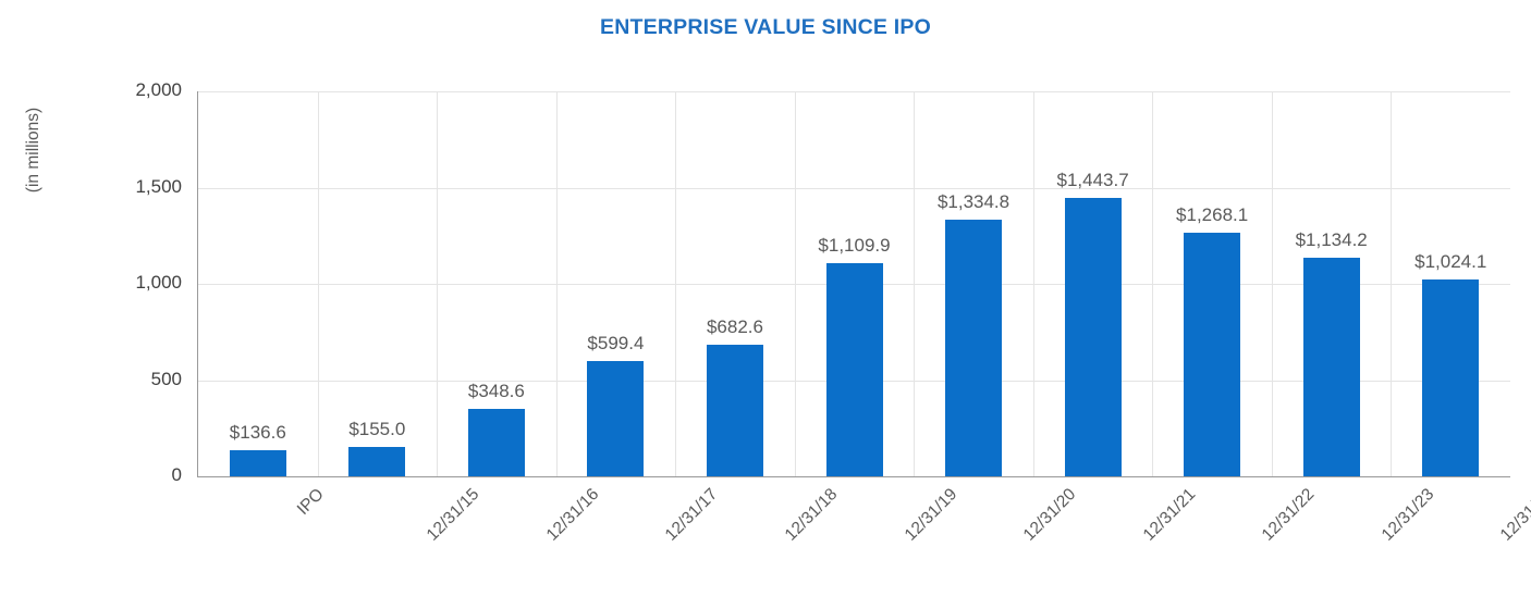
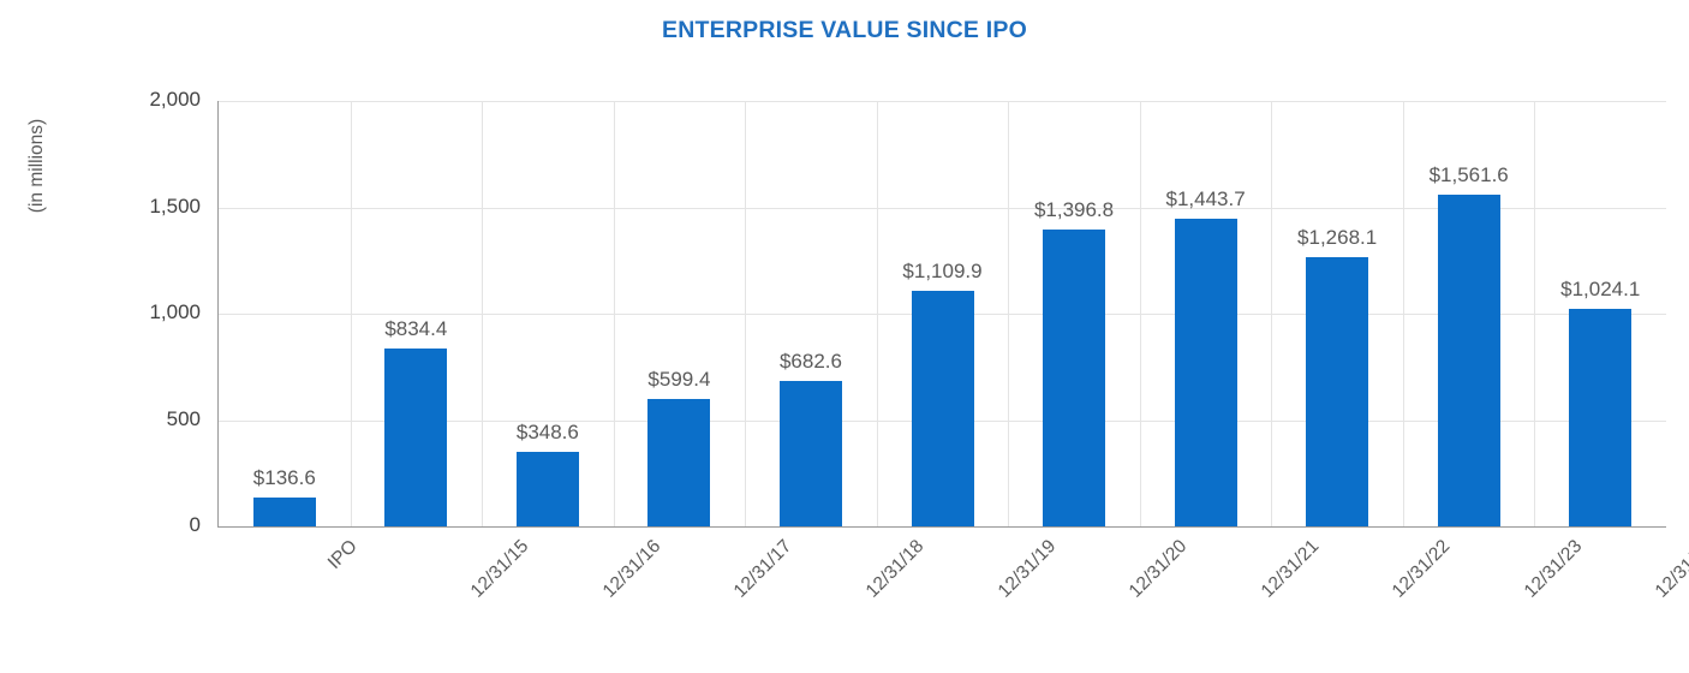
12/31/15: $155.0 -> $834.4
12/31/20: $1,334.8 -> $1,396.8
12/31/23: $1,134.2 -> $1,561.6
